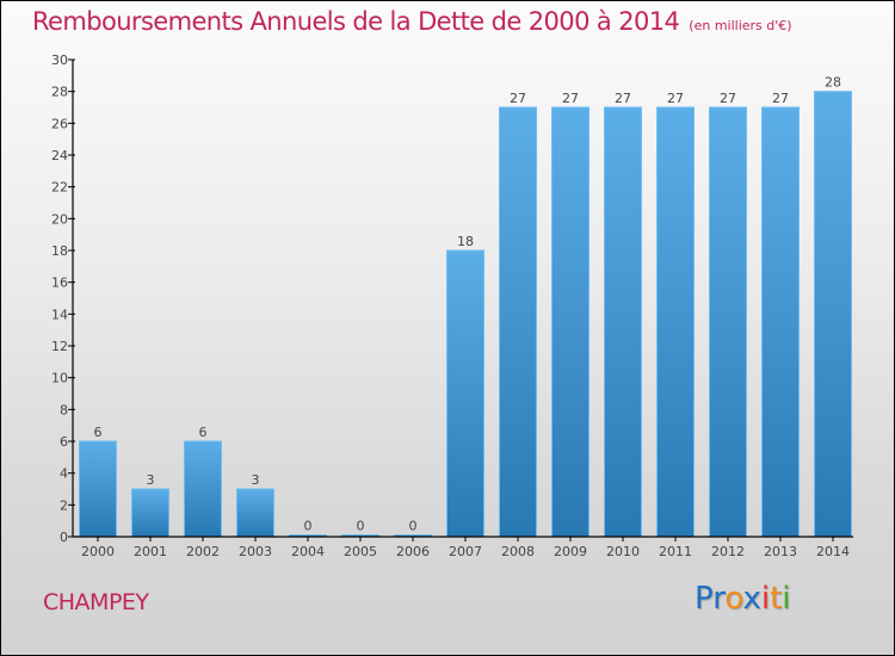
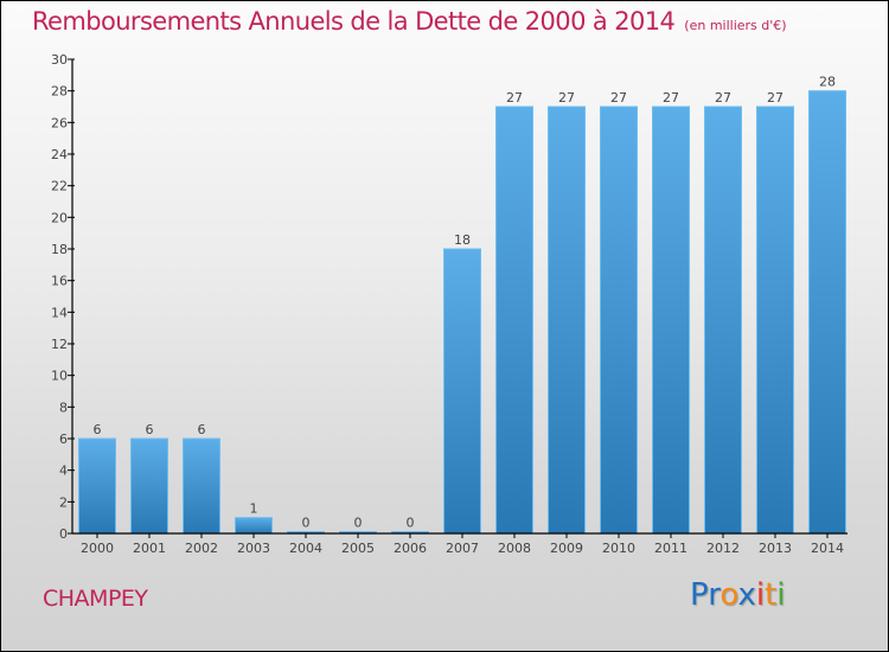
2001: 3 -> 6
2003: 3 -> 1
